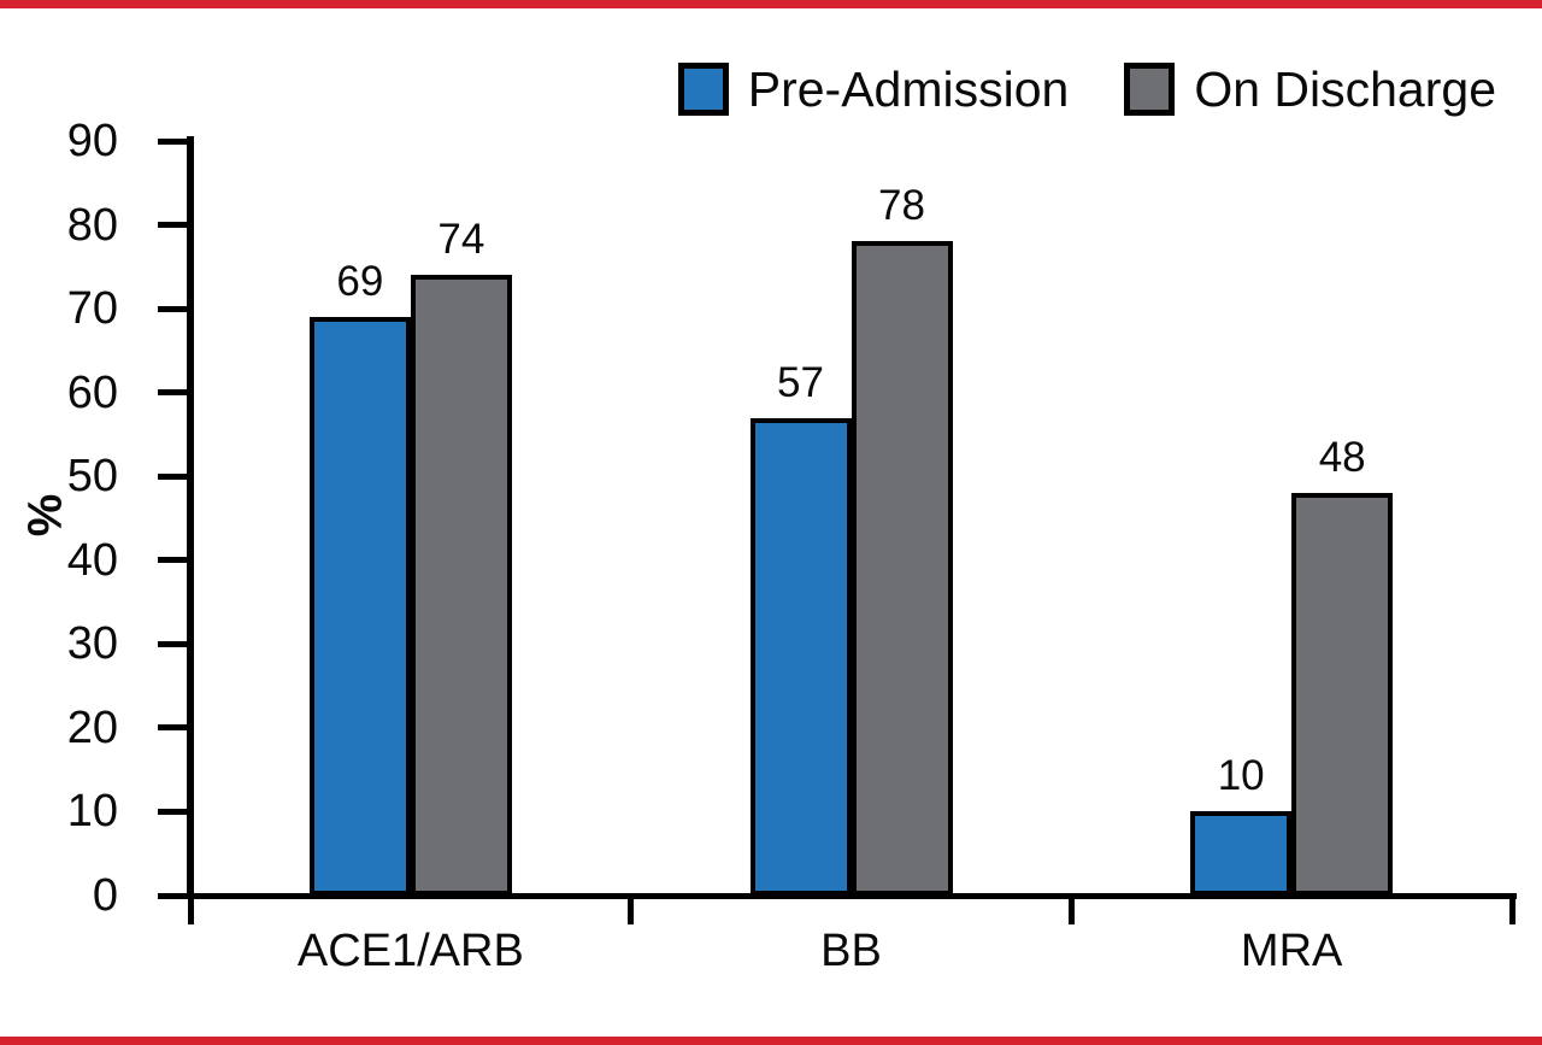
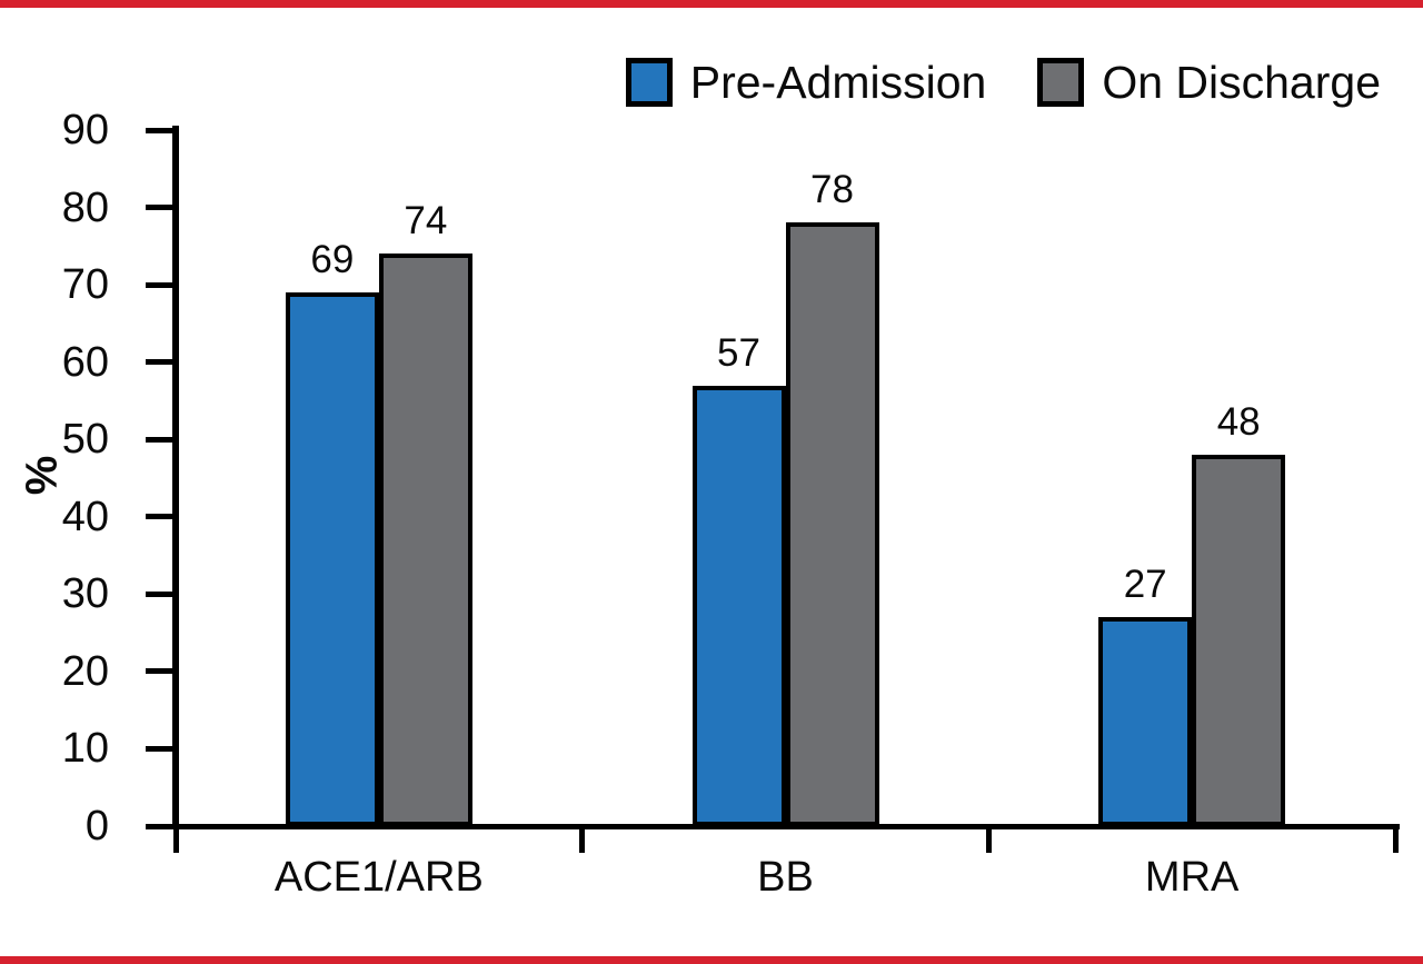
Pre-Admission/MRA: 10 -> 27
